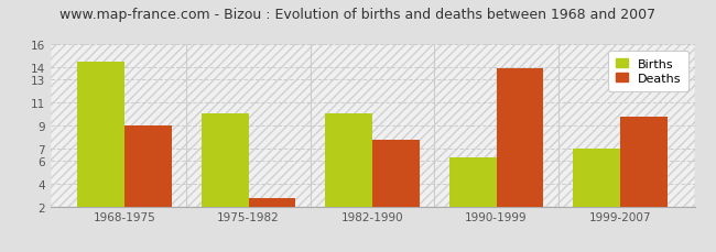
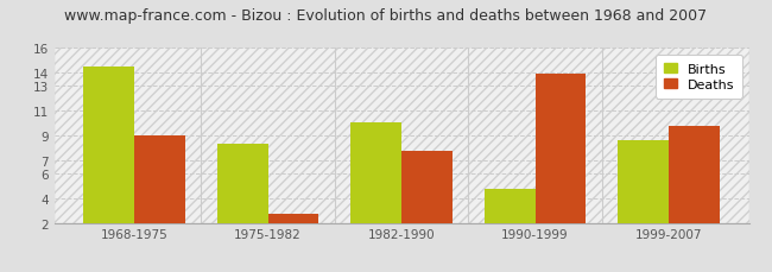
Births/1975-1982: 10.0 -> 8.3
Births/1990-1999: 6.2 -> 4.7
Births/1999-2007: 7.0 -> 8.6
